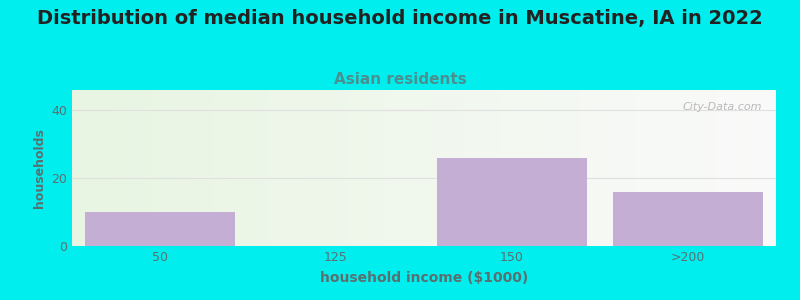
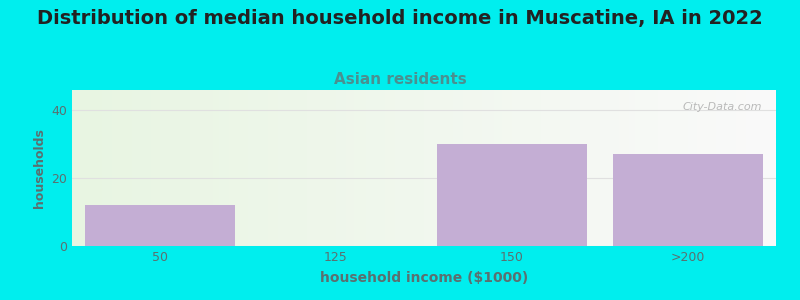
50: 10 -> 12
150: 26 -> 30
>200: 16 -> 27
